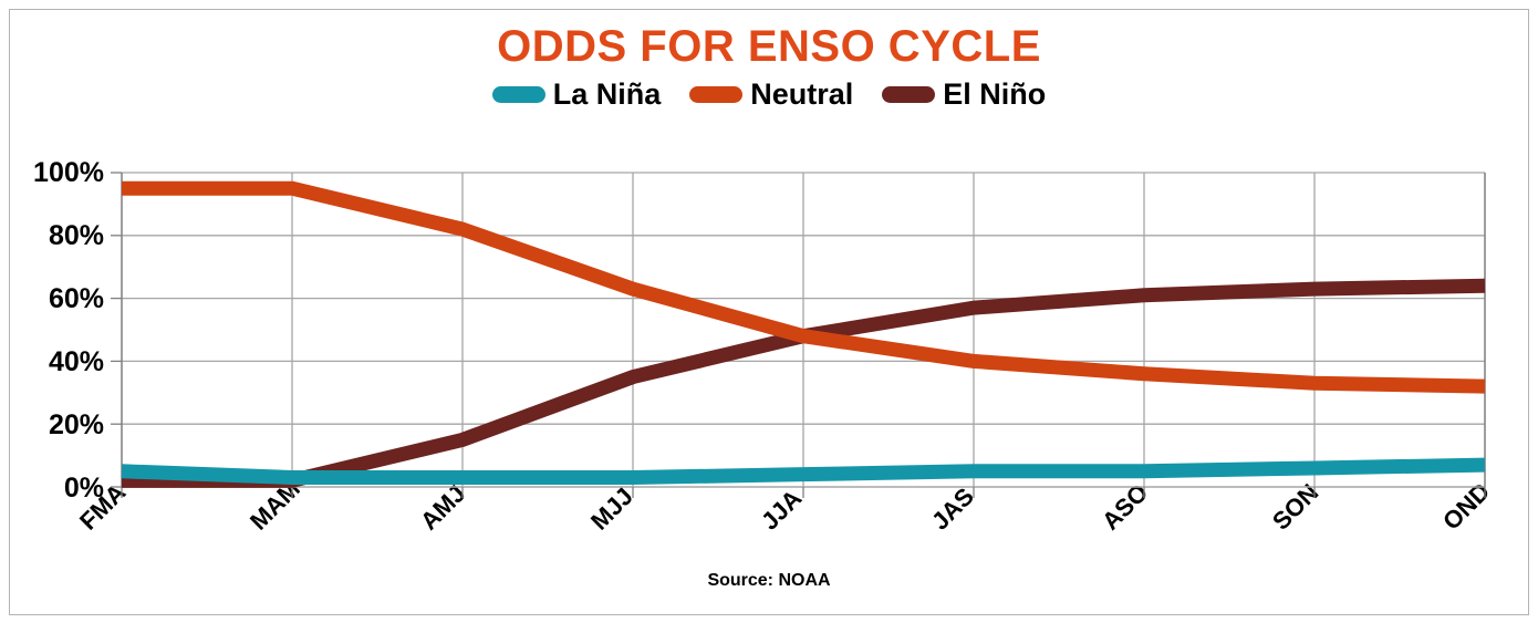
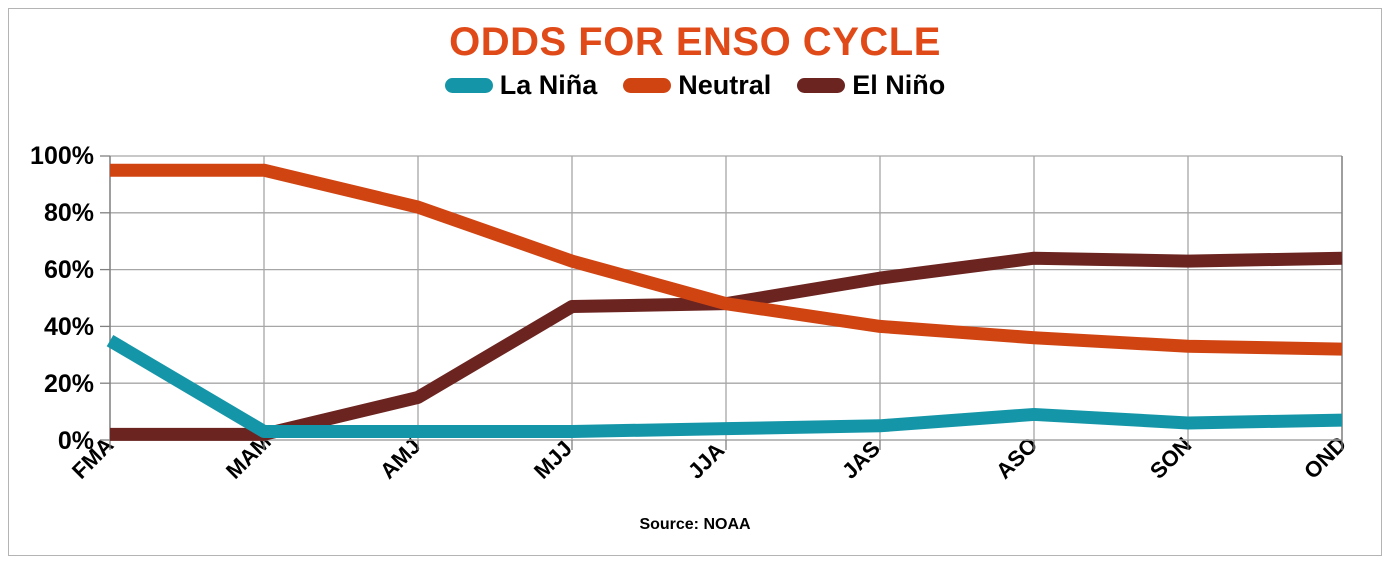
La Niña/FMA: 5% -> 35%
El Niño/MJJ: 35% -> 47%
La Niña/ASO: 5% -> 9%
El Niño/ASO: 61% -> 64%
